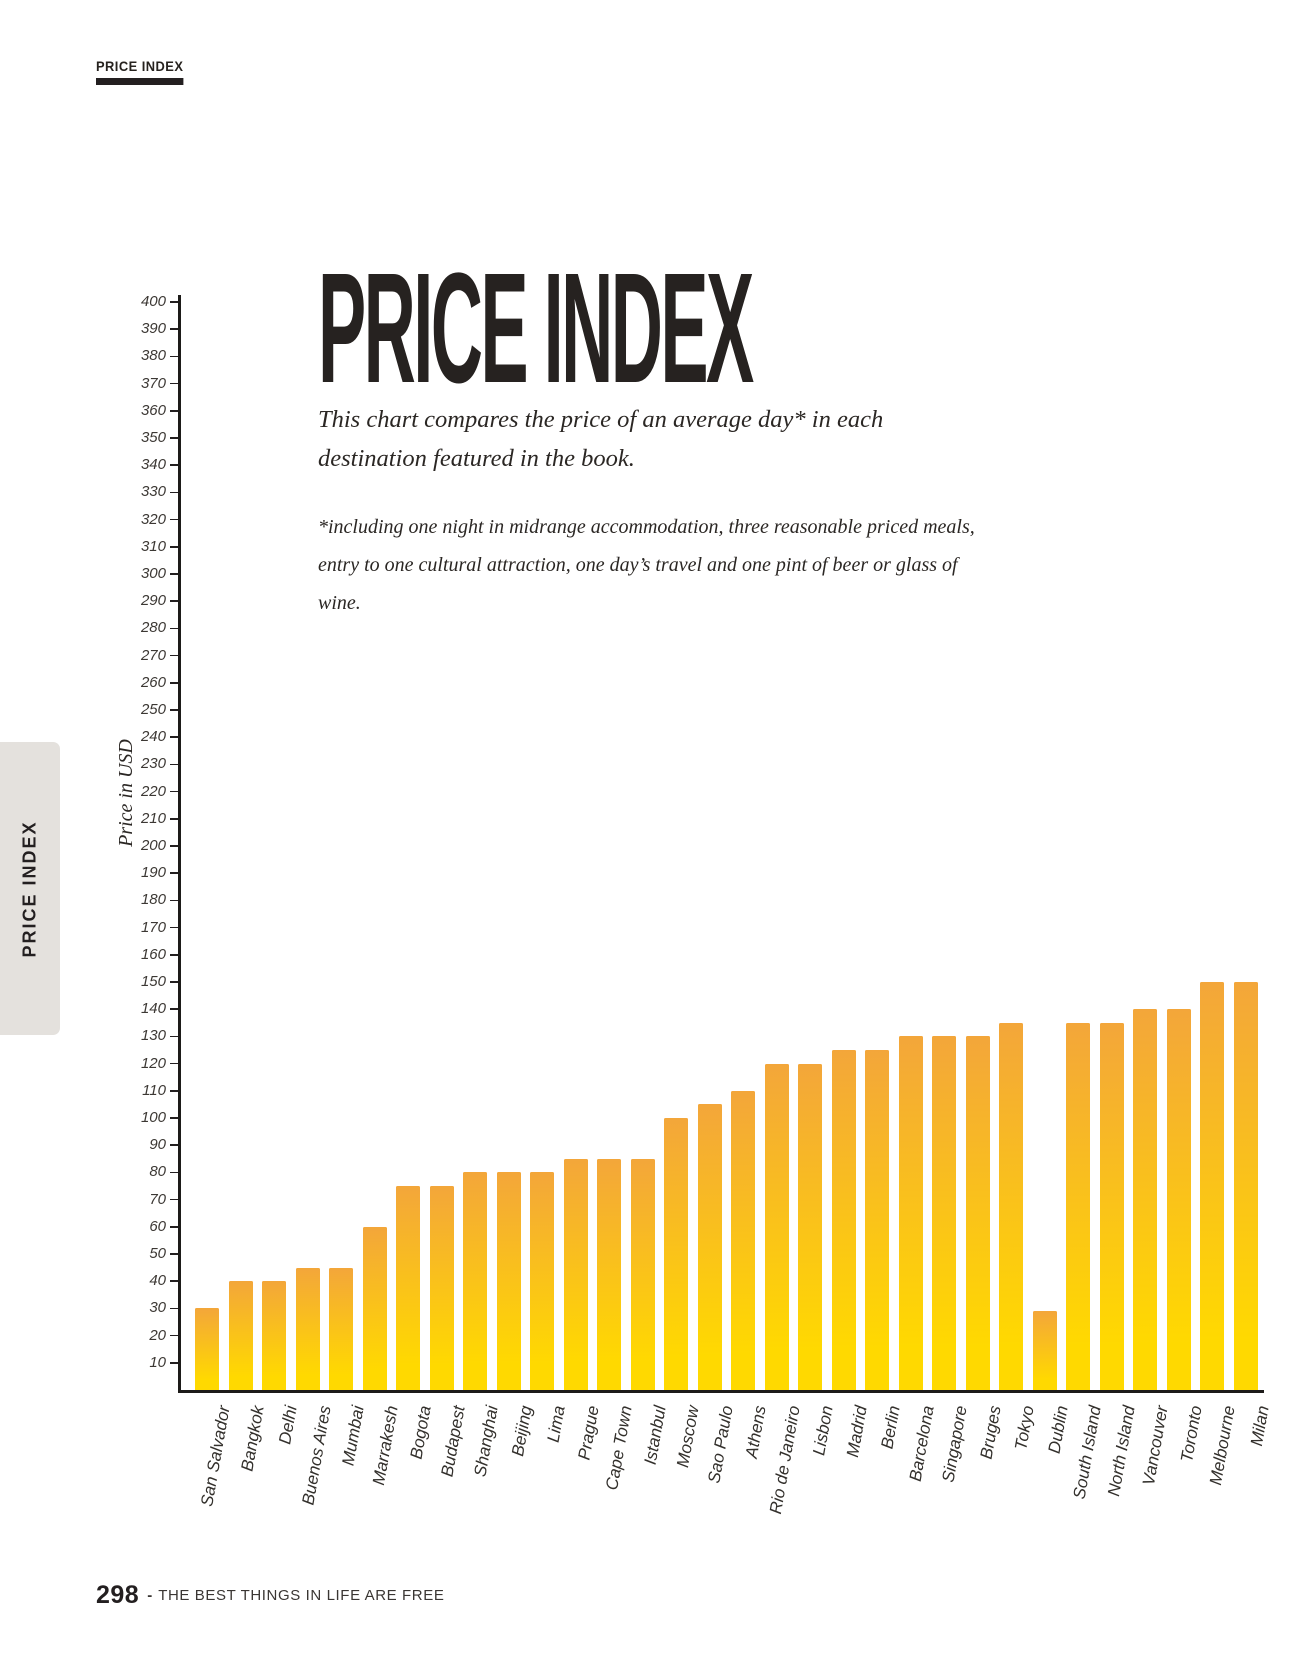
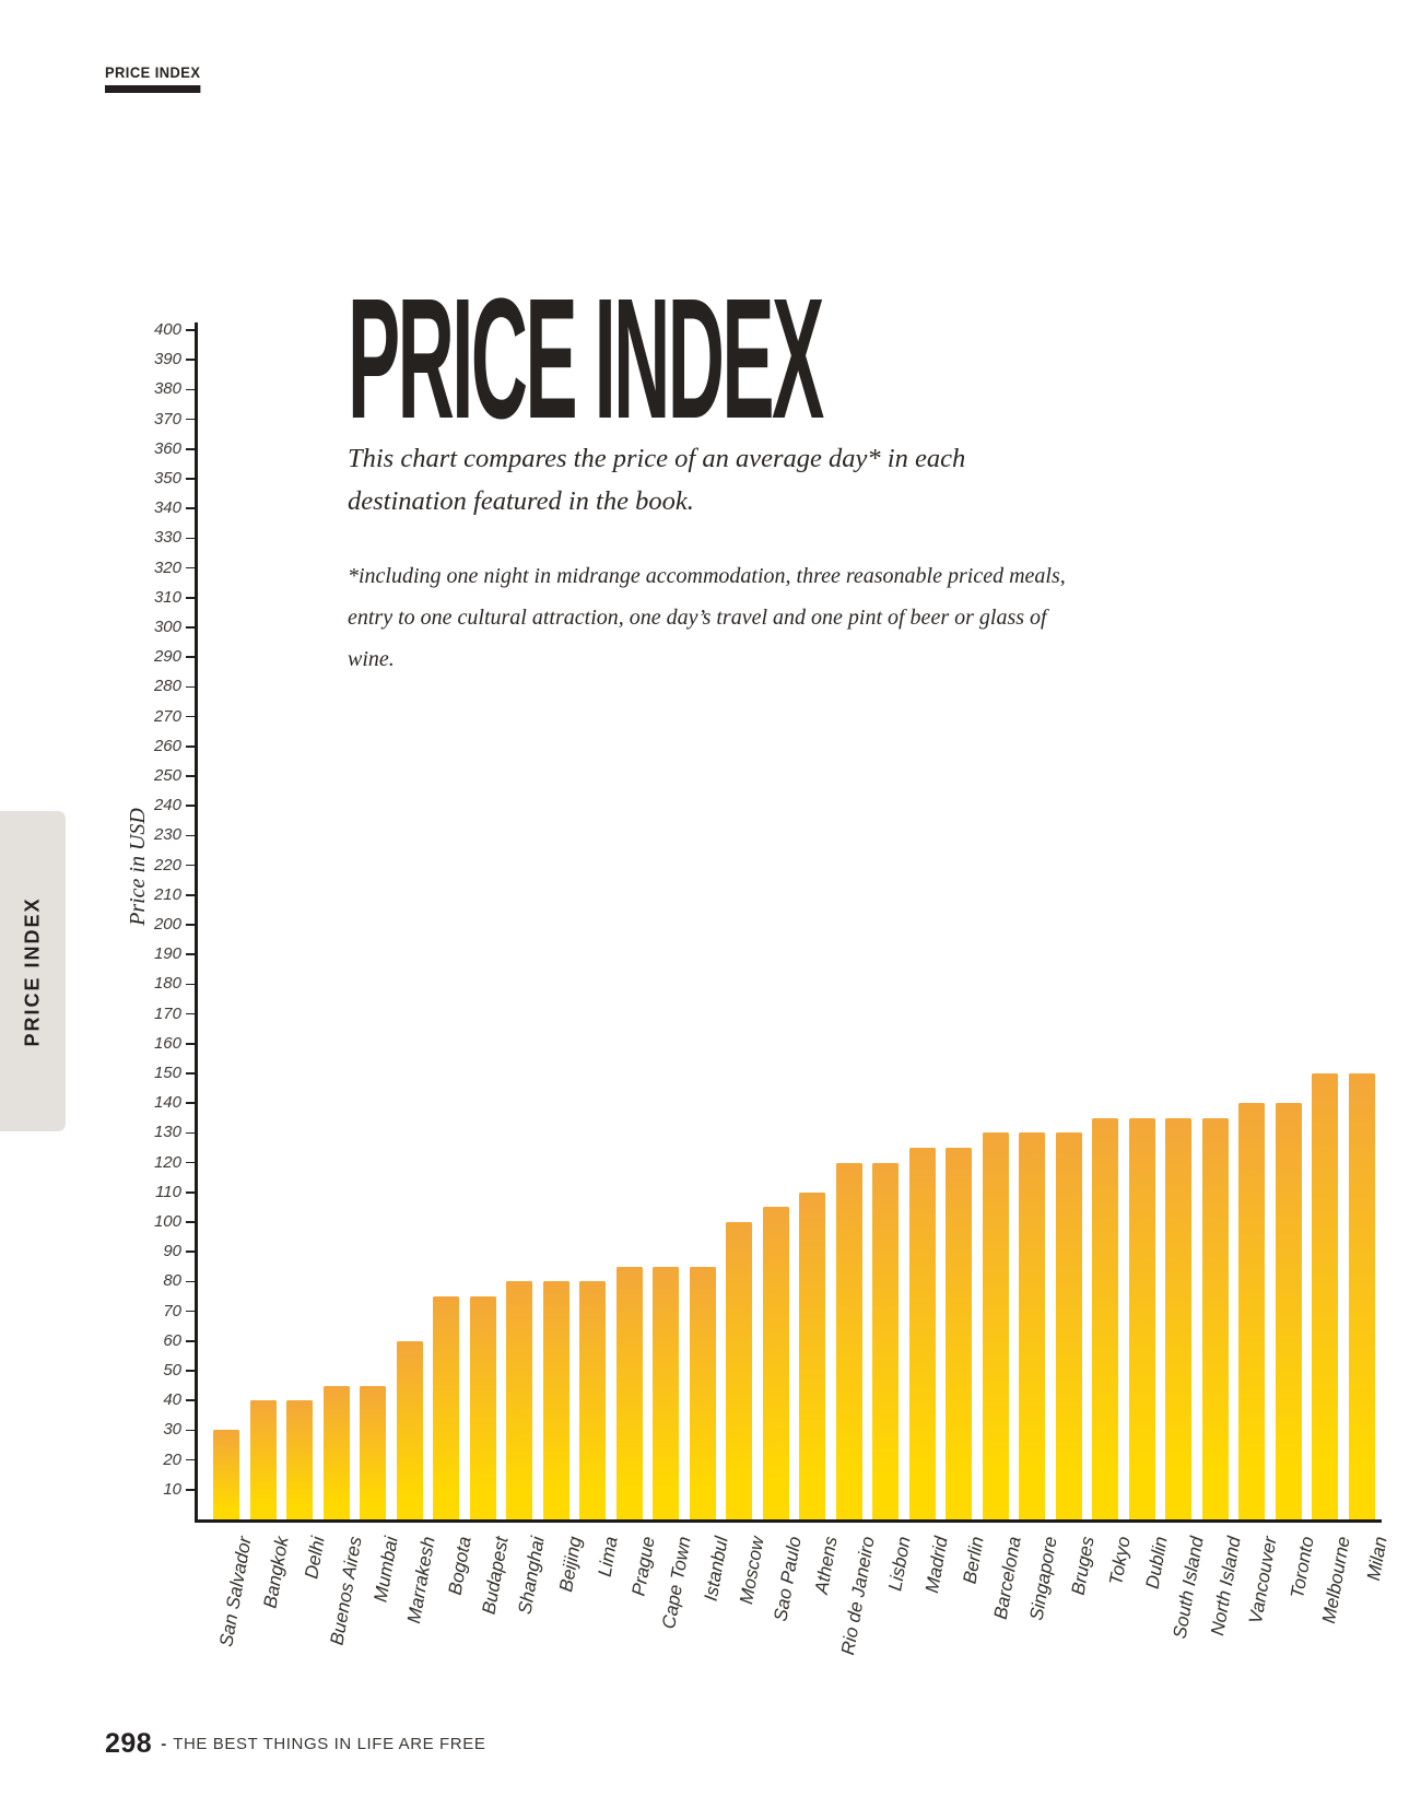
Dublin: 29 -> 135
